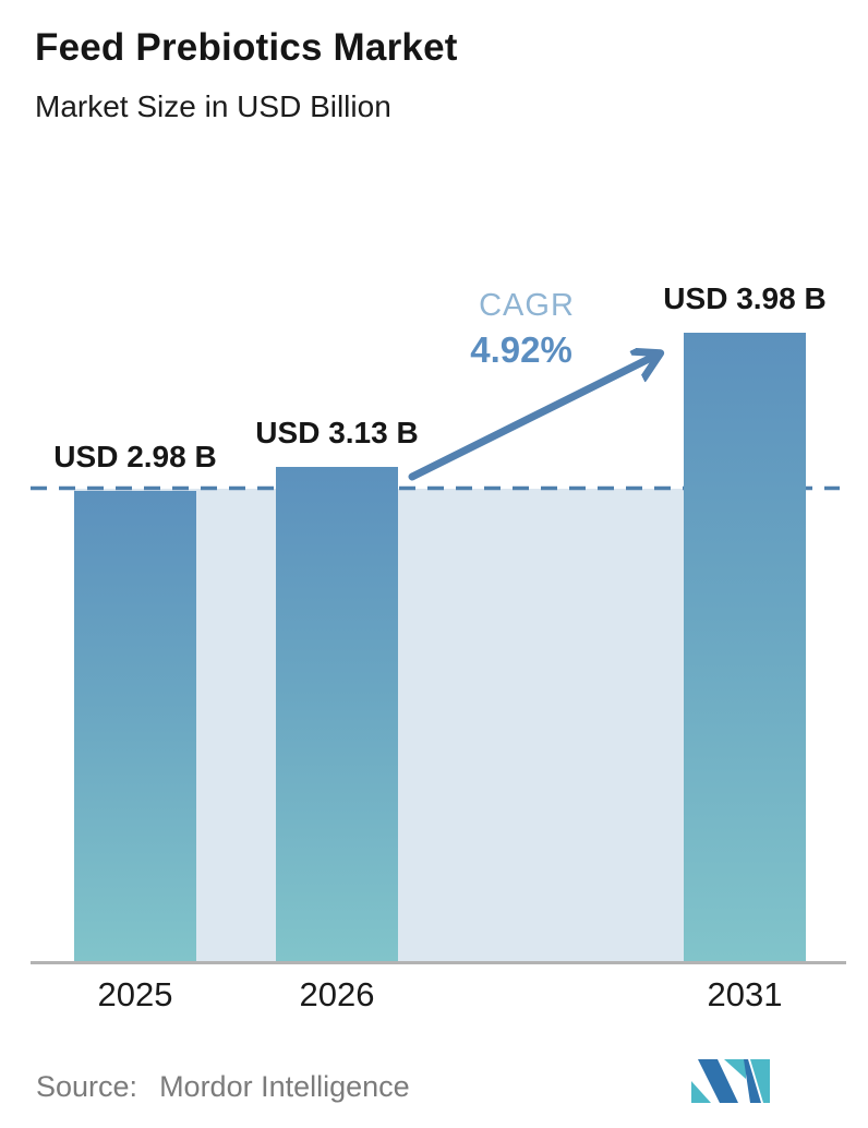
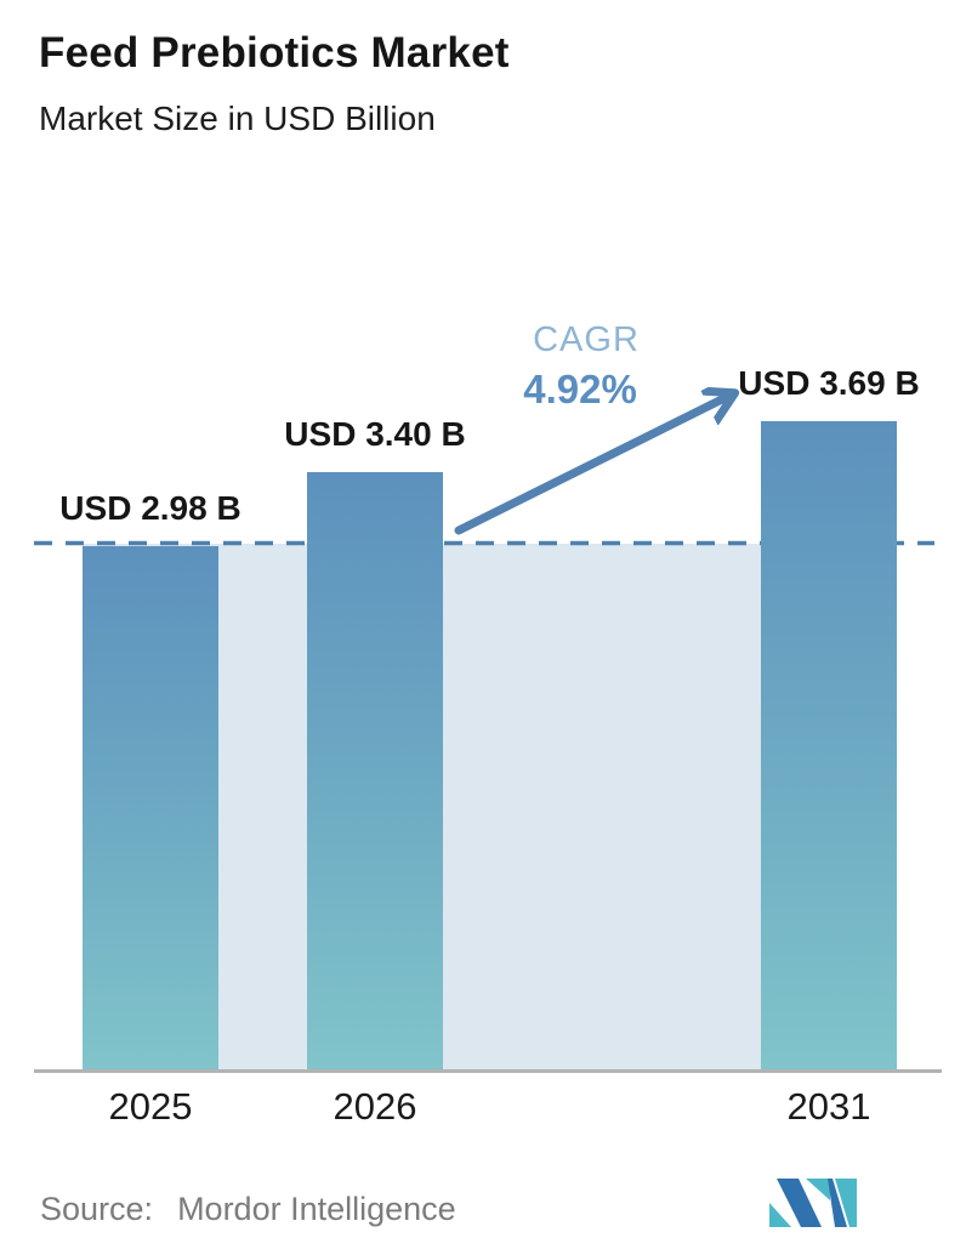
2026: 3.13 -> 3.40
2031: 3.98 -> 3.69
